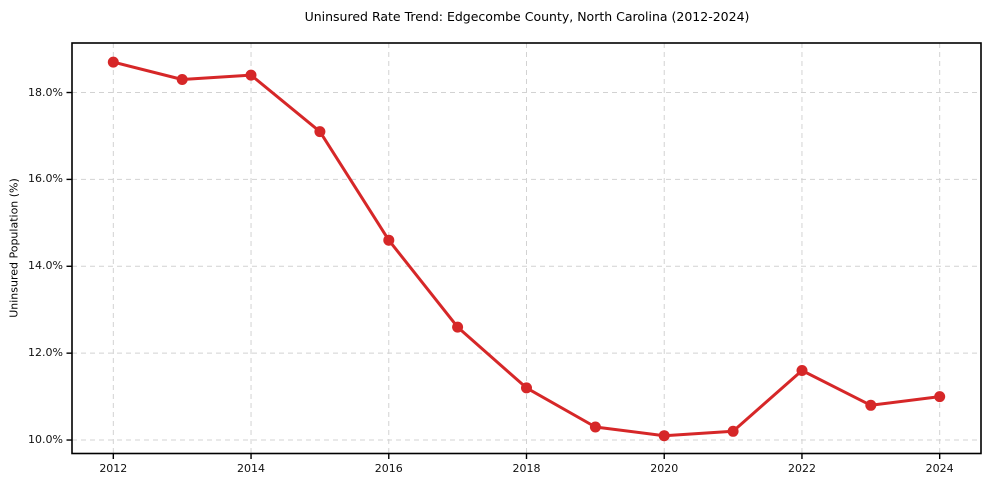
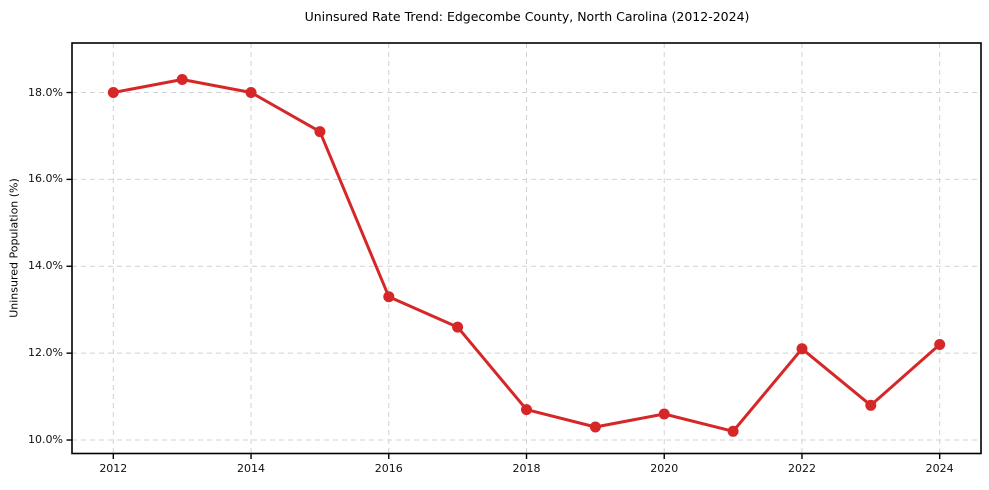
2012: 18.7% -> 18.0%
2014: 18.4% -> 18.0%
2016: 14.6% -> 13.3%
2018: 11.2% -> 10.7%
2020: 10.1% -> 10.6%
2022: 11.6% -> 12.1%
2024: 11.0% -> 12.2%
